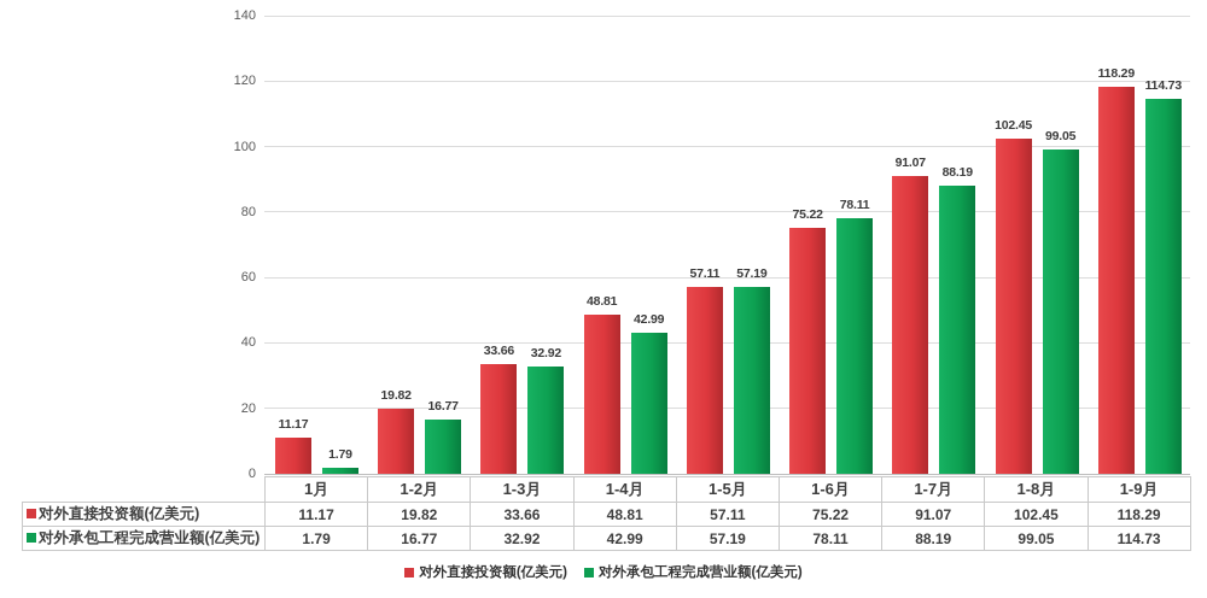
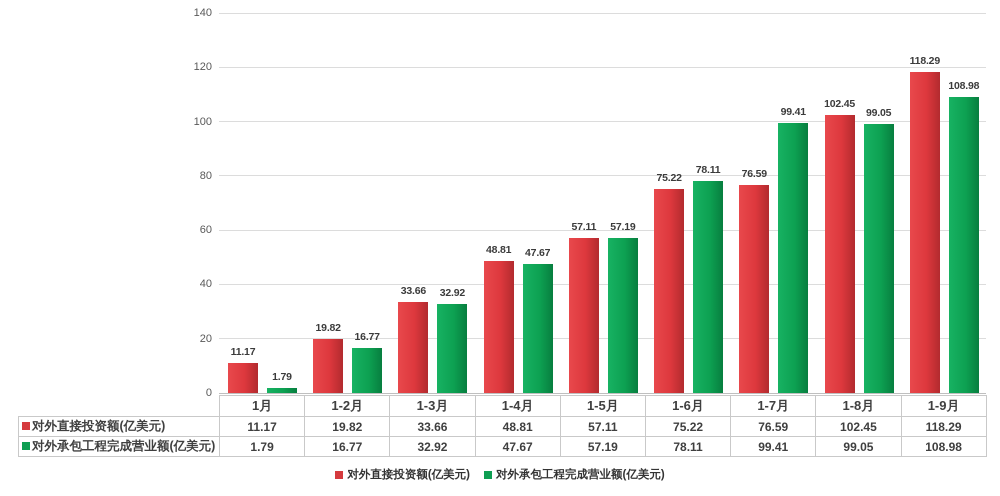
对外承包工程完成营业额(亿美元)/1-4月: 42.99 -> 47.67
对外直接投资额(亿美元)/1-7月: 91.07 -> 76.59
对外承包工程完成营业额(亿美元)/1-7月: 88.19 -> 99.41
对外承包工程完成营业额(亿美元)/1-9月: 114.73 -> 108.98
